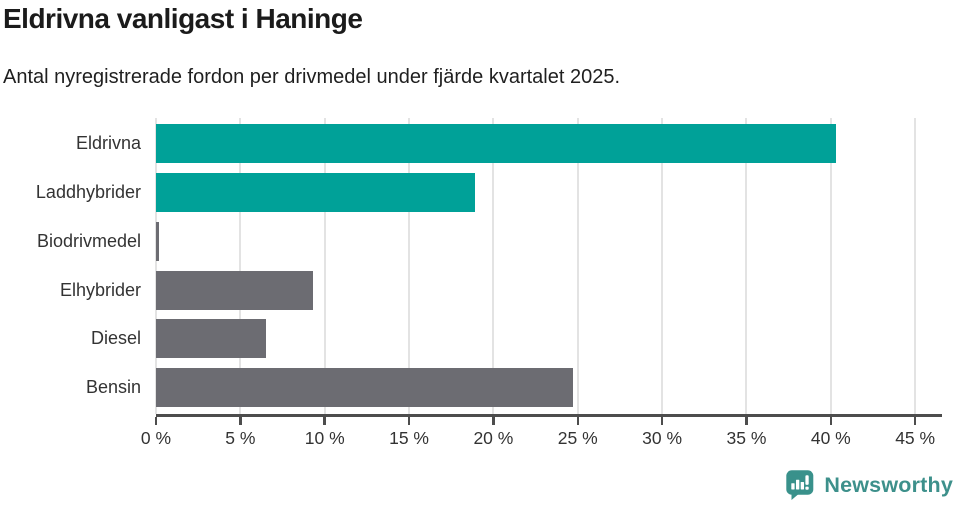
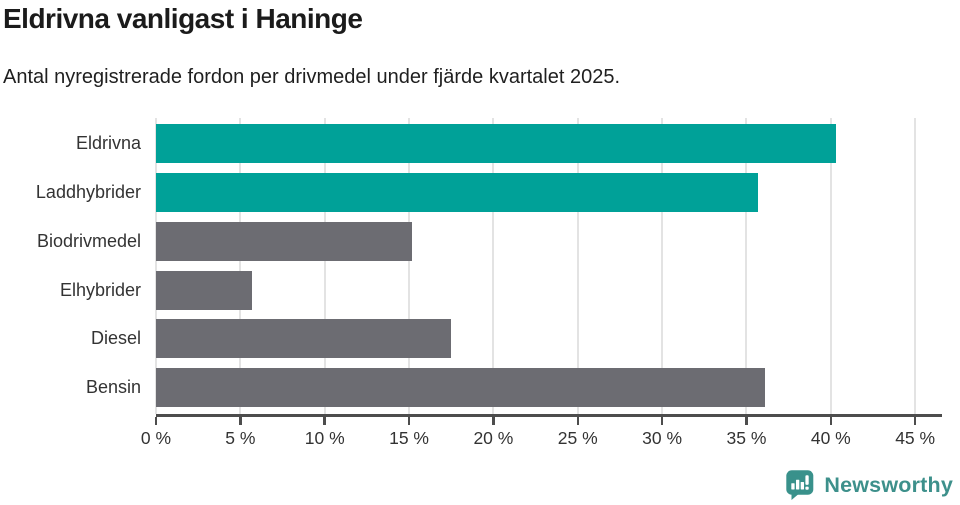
Laddhybrider: 18.9% -> 35.7%
Biodrivmedel: 0.2% -> 15.2%
Elhybrider: 9.3% -> 5.7%
Diesel: 6.5% -> 17.5%
Bensin: 24.7% -> 36.1%
